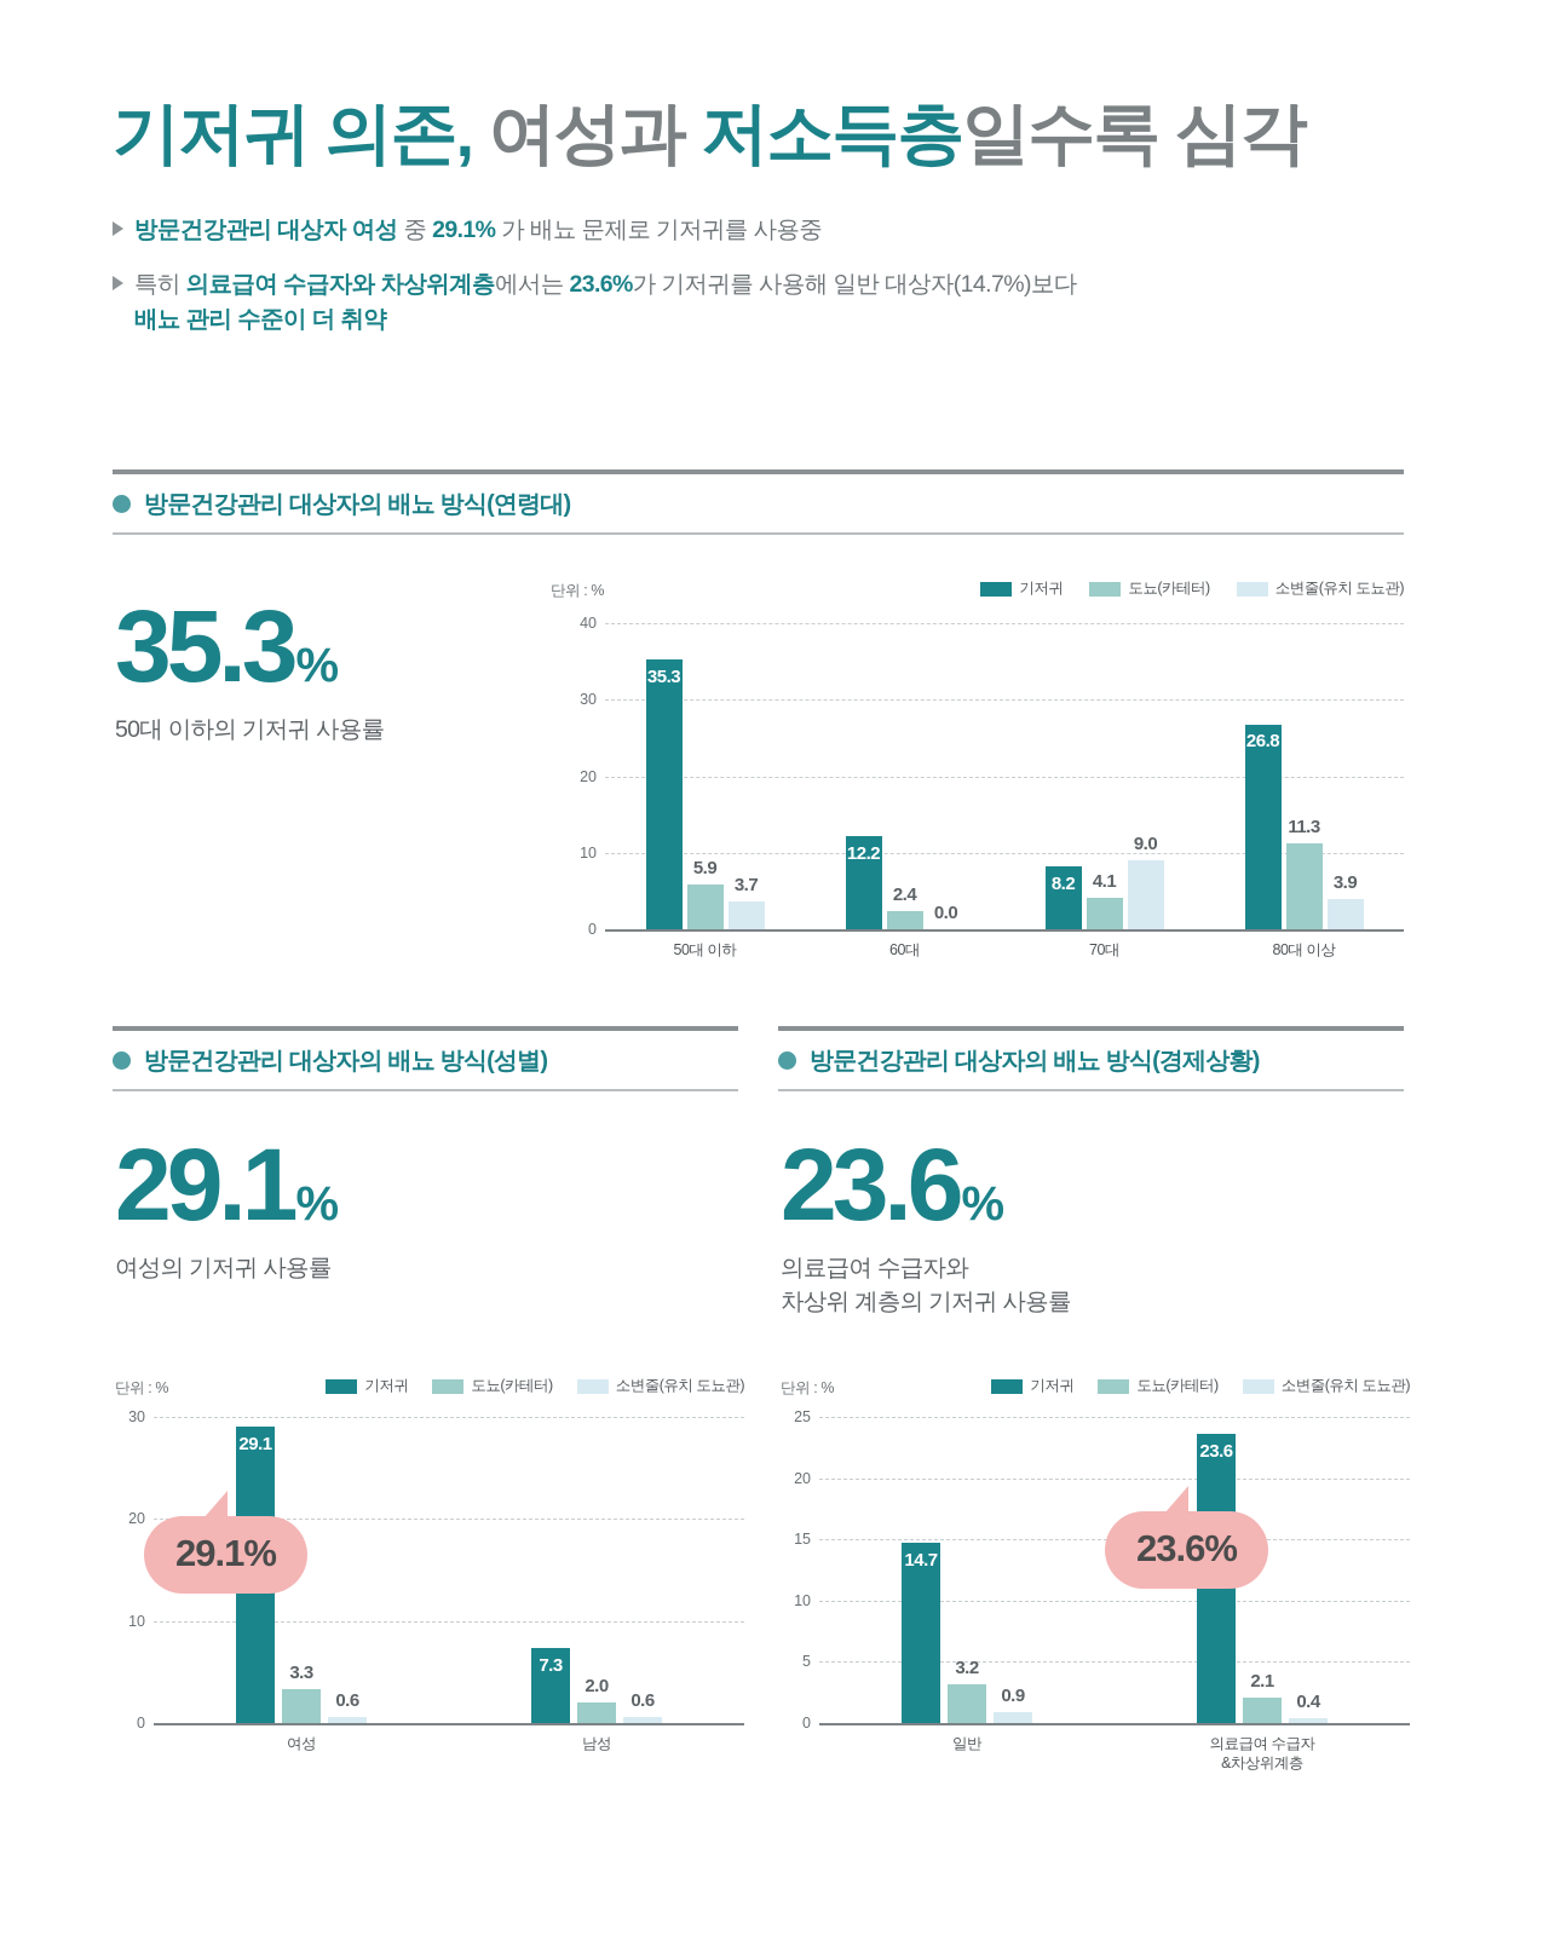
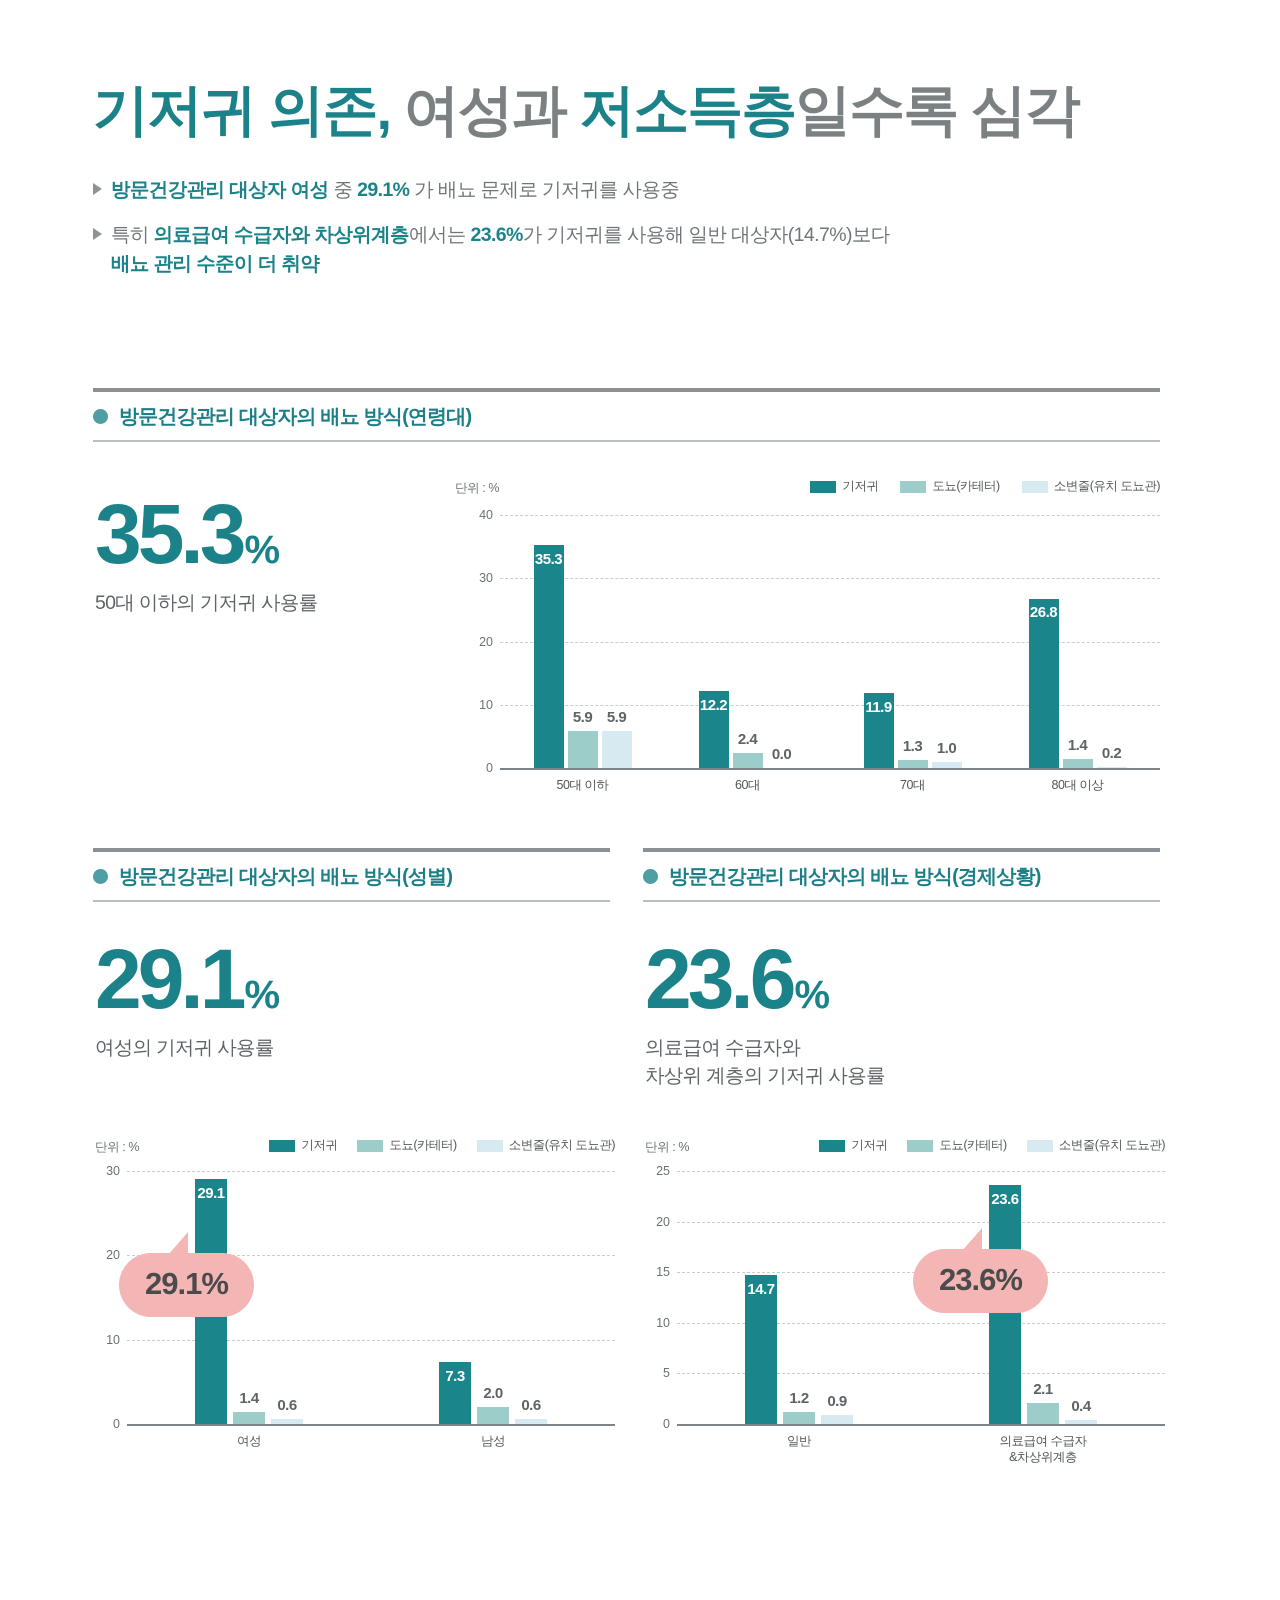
방문건강관리 대상자의 배뇨 방식(연령대)/소변줄(유치 도뇨관)/50대 이하: 3.7 -> 5.9
방문건강관리 대상자의 배뇨 방식(연령대)/기저귀/70대: 8.2 -> 11.9
방문건강관리 대상자의 배뇨 방식(연령대)/도뇨(카테터)/70대: 4.1 -> 1.3
방문건강관리 대상자의 배뇨 방식(연령대)/소변줄(유치 도뇨관)/70대: 9.0 -> 1.0
방문건강관리 대상자의 배뇨 방식(연령대)/도뇨(카테터)/80대 이상: 11.3 -> 1.4
방문건강관리 대상자의 배뇨 방식(연령대)/소변줄(유치 도뇨관)/80대 이상: 3.9 -> 0.2
방문건강관리 대상자의 배뇨 방식(성별)/도뇨(카테터)/여성: 3.3 -> 1.4
방문건강관리 대상자의 배뇨 방식(경제상황)/도뇨(카테터)/일반: 3.2 -> 1.2
